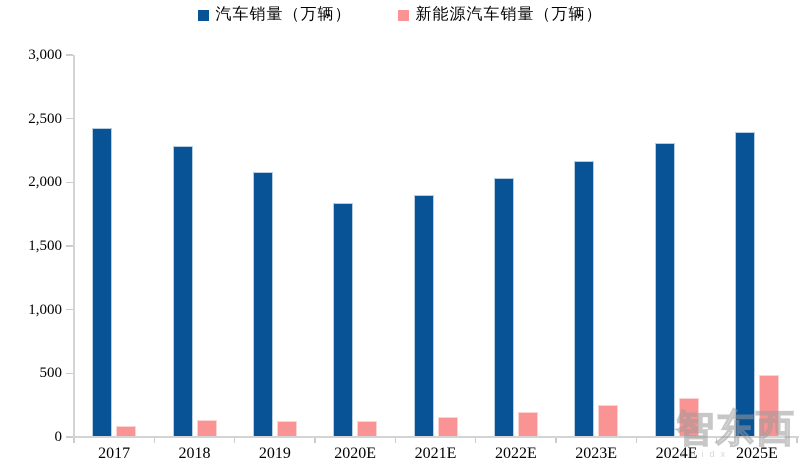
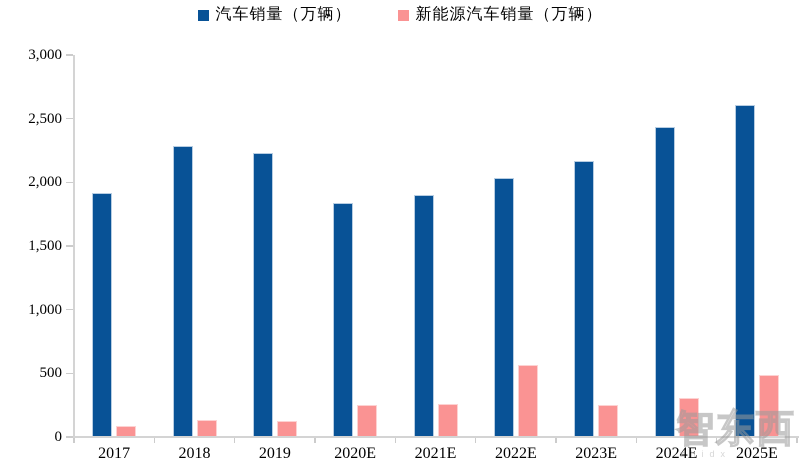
汽车销量（万辆）/2017: 2420 -> 1910
汽车销量（万辆）/2019: 2070 -> 2220
新能源汽车销量（万辆）/2020E: 120 -> 240
新能源汽车销量（万辆）/2021E: 150 -> 250
新能源汽车销量（万辆）/2022E: 190 -> 560
汽车销量（万辆）/2024E: 2300 -> 2430
汽车销量（万辆）/2025E: 2390 -> 2600
